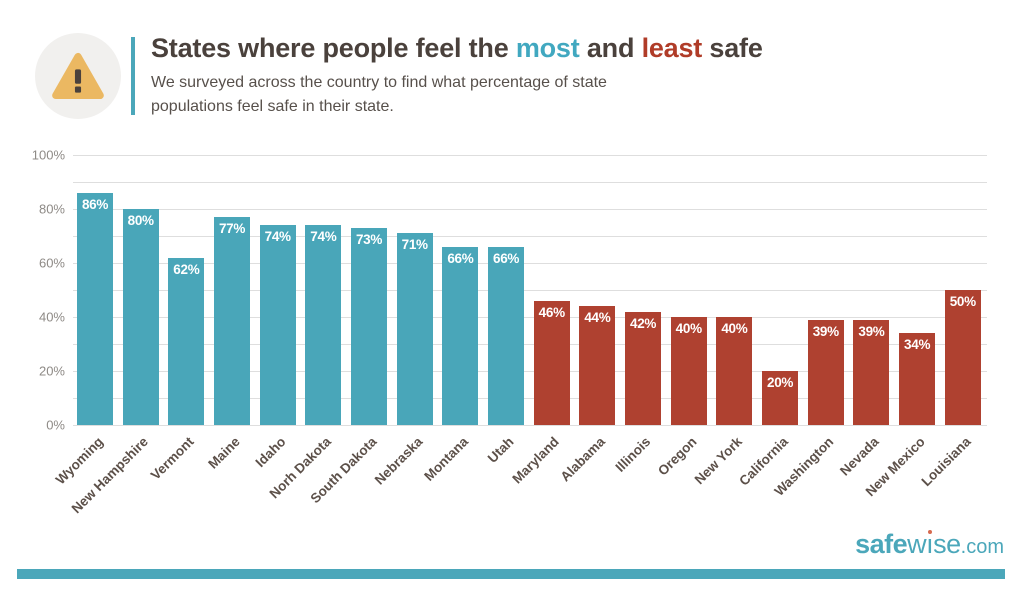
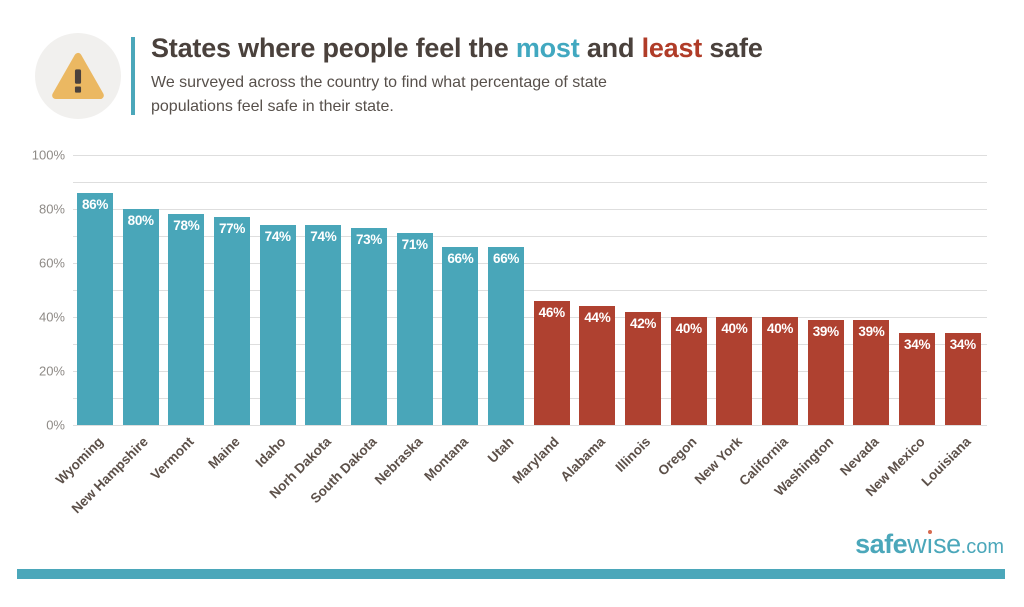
Vermont: 62% -> 78%
California: 20% -> 40%
Louisiana: 50% -> 34%
